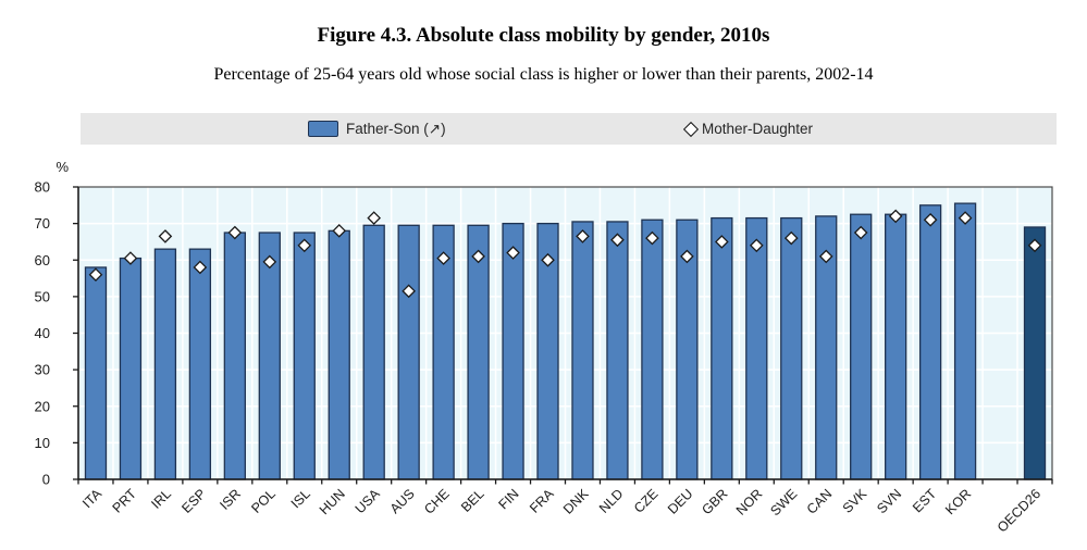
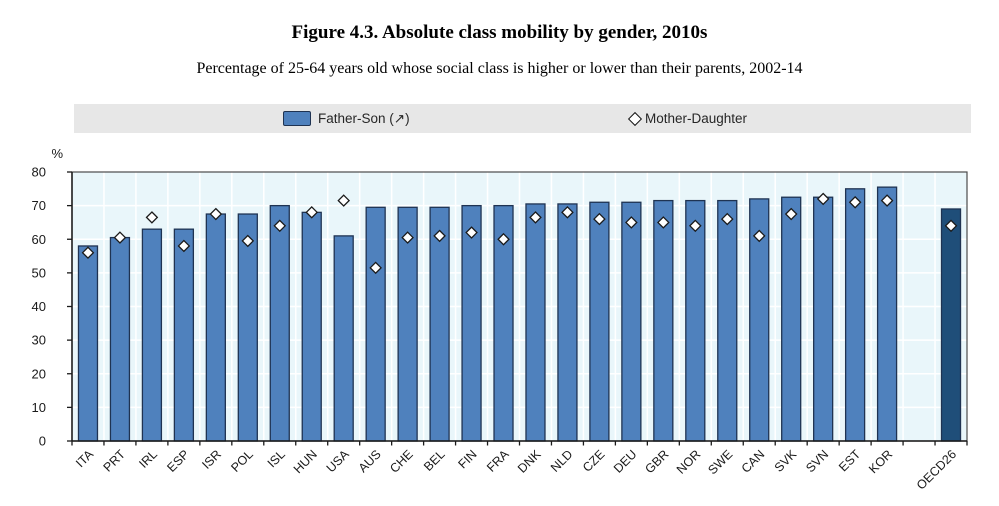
Father-Son (↗)/ISL: 68 -> 70
Father-Son (↗)/USA: 70 -> 61
Mother-Daughter/NLD: 66 -> 68
Mother-Daughter/DEU: 61 -> 65
